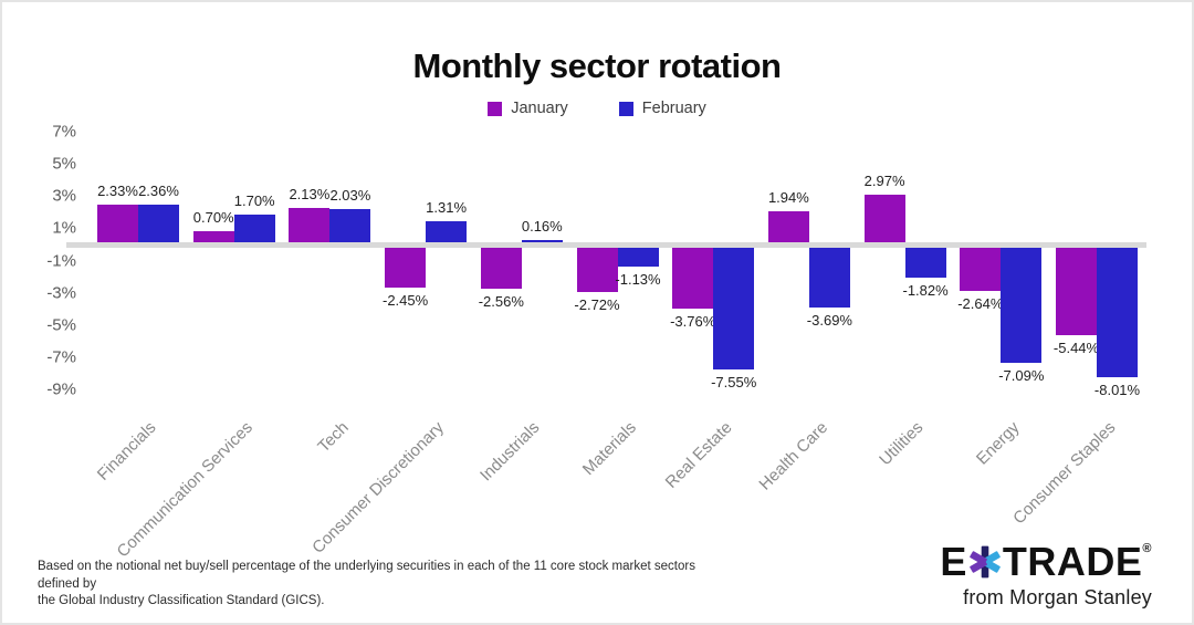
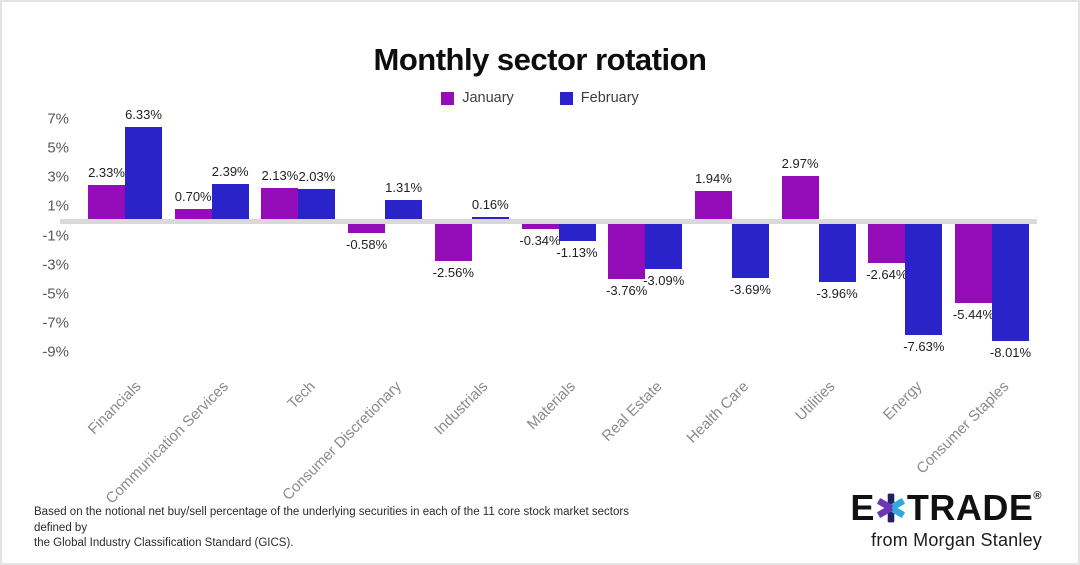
February/Financials: 2.36% -> 6.33%
February/Communication Services: 1.70% -> 2.39%
January/Consumer Discretionary: -2.45% -> -0.58%
January/Materials: -2.72% -> -0.34%
February/Real Estate: -7.55% -> -3.09%
February/Utilities: -1.82% -> -3.96%
February/Energy: -7.09% -> -7.63%
